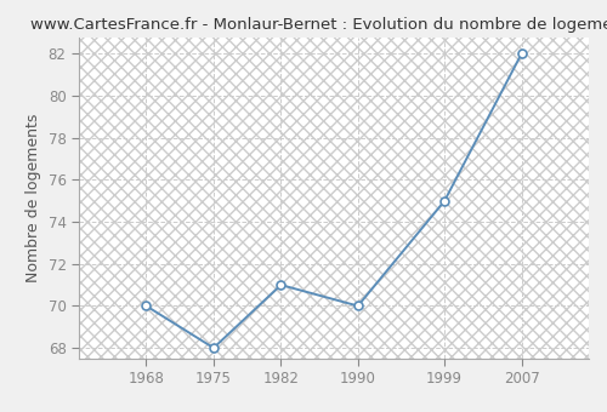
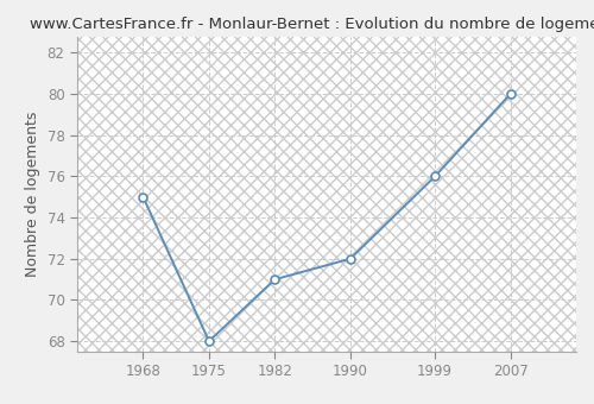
1968: 70 -> 75
1990: 70 -> 72
1999: 75 -> 76
2007: 82 -> 80
